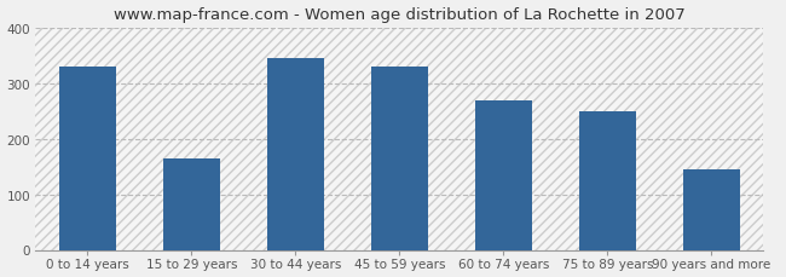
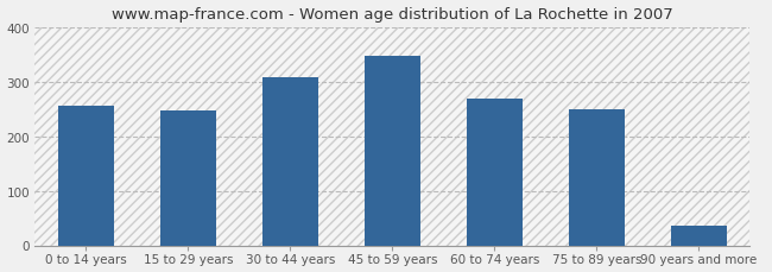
0 to 14 years: 330 -> 257
15 to 29 years: 165 -> 248
30 to 44 years: 345 -> 308
45 to 59 years: 330 -> 347
90 years and more: 145 -> 36
